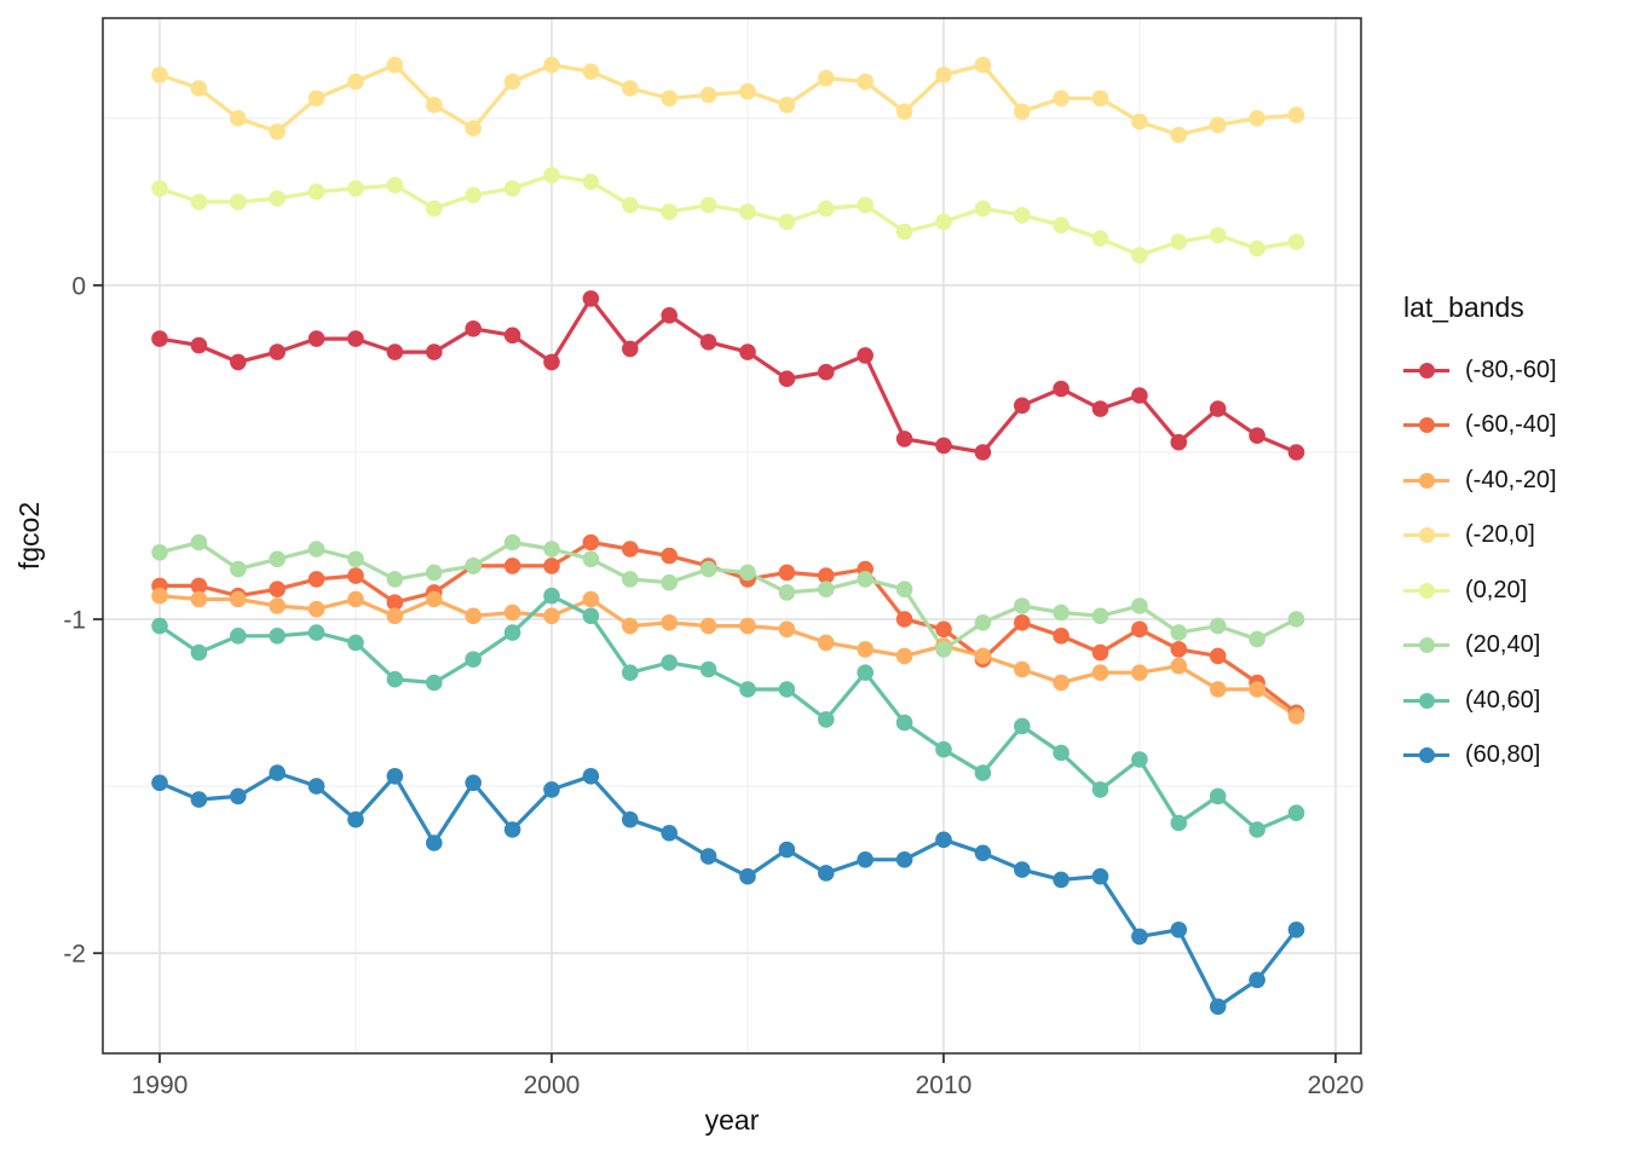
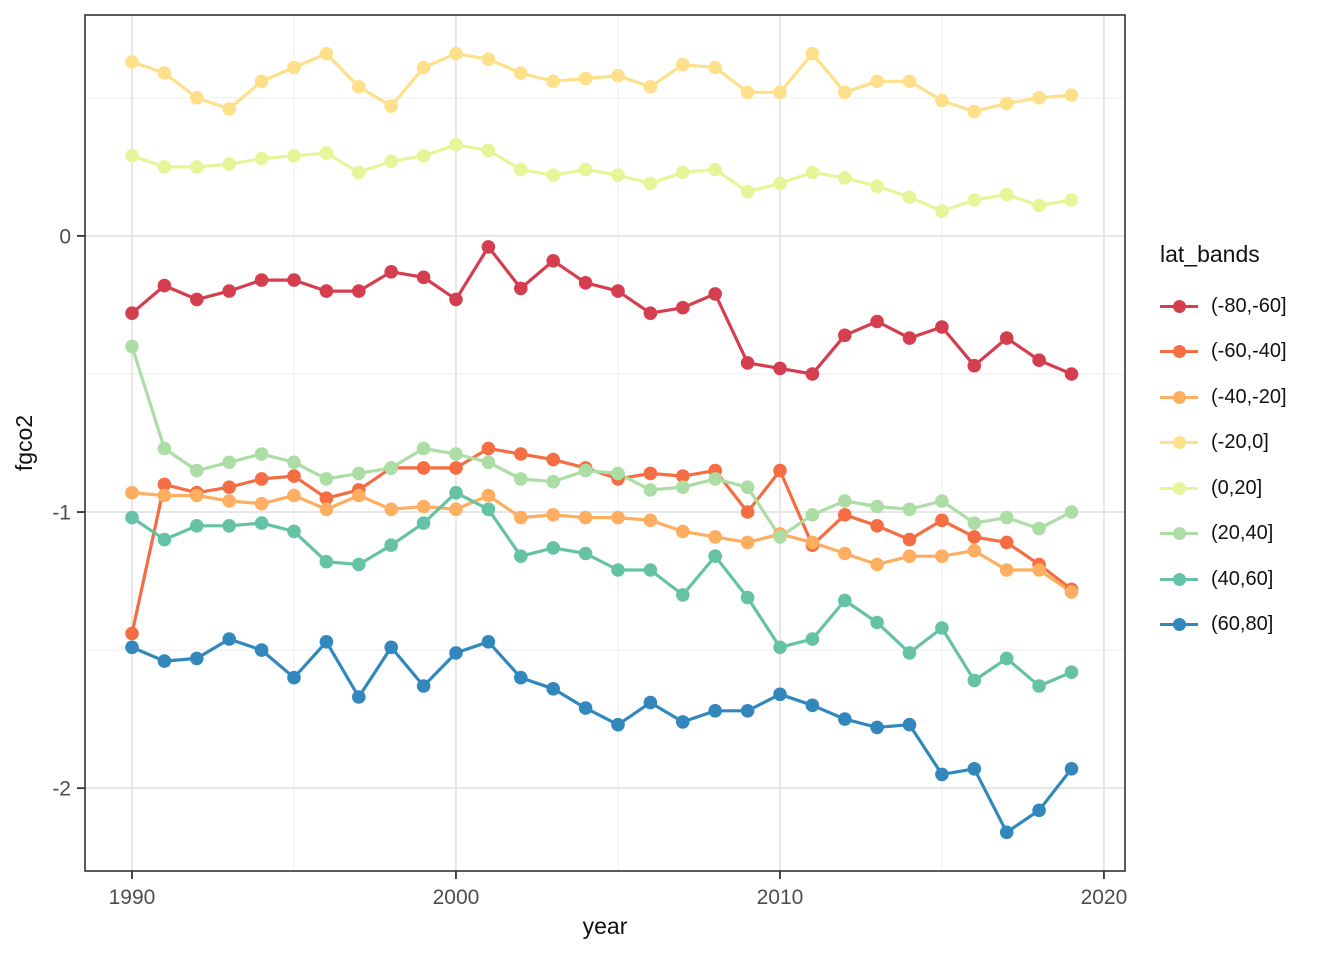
(-80,-60]/1990: -0.16 -> -0.28
(-60,-40]/1990: -0.90 -> -1.44
(20,40]/1990: -0.80 -> -0.40
(-60,-40]/2010: -1.03 -> -0.85
(-20,0]/2010: 0.63 -> 0.52
(40,60]/2010: -1.39 -> -1.49
